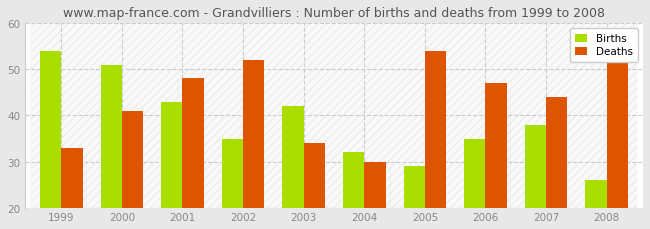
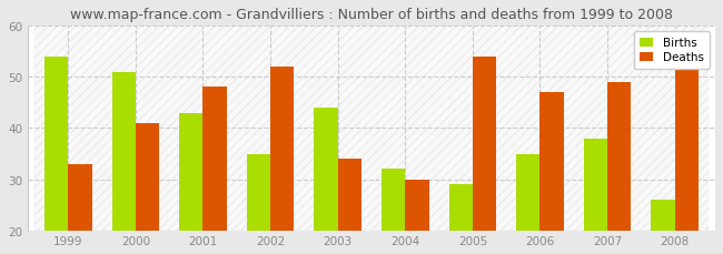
Births/2003: 42 -> 44
Deaths/2007: 44 -> 49
